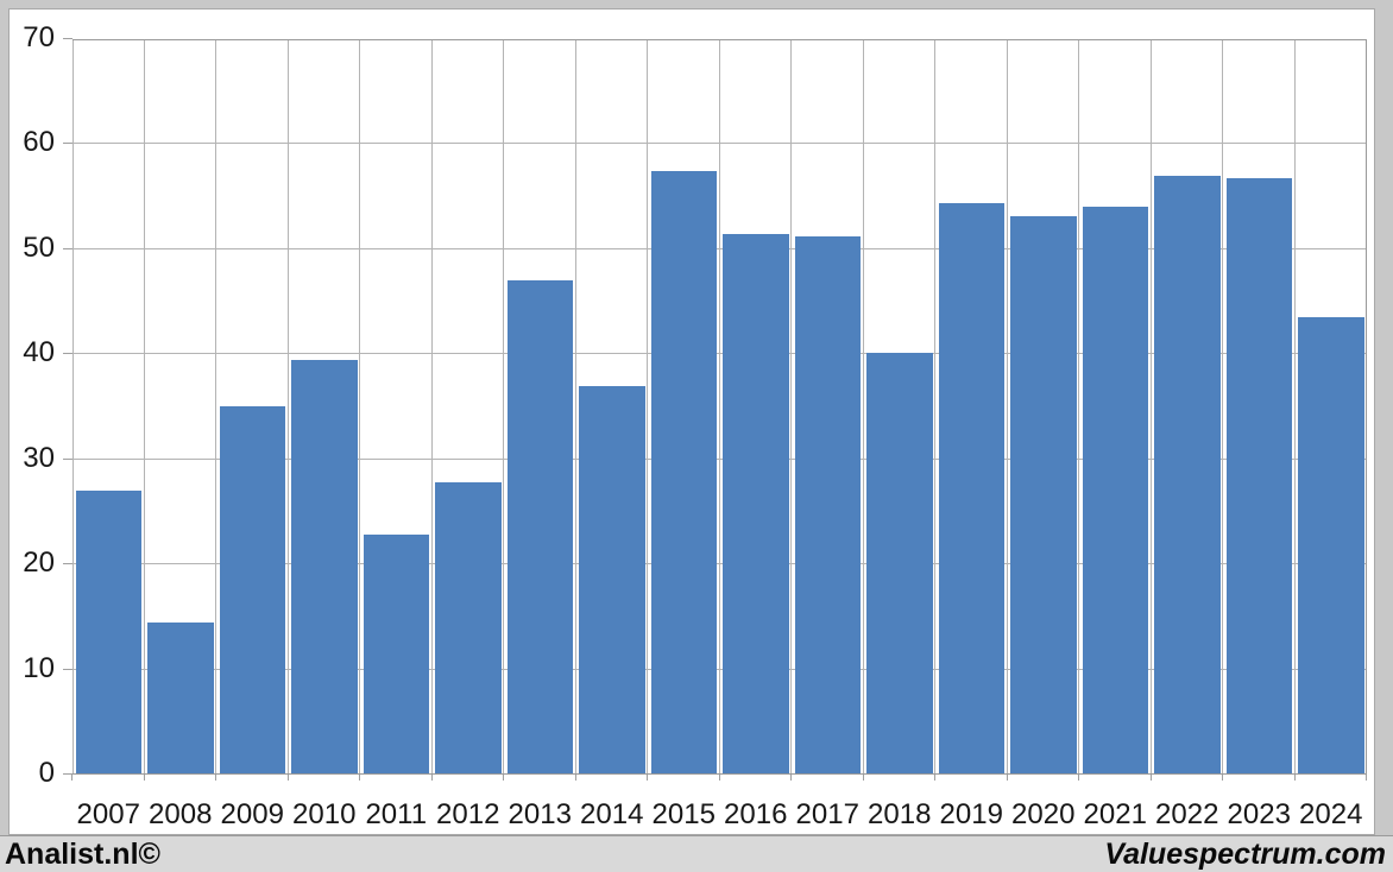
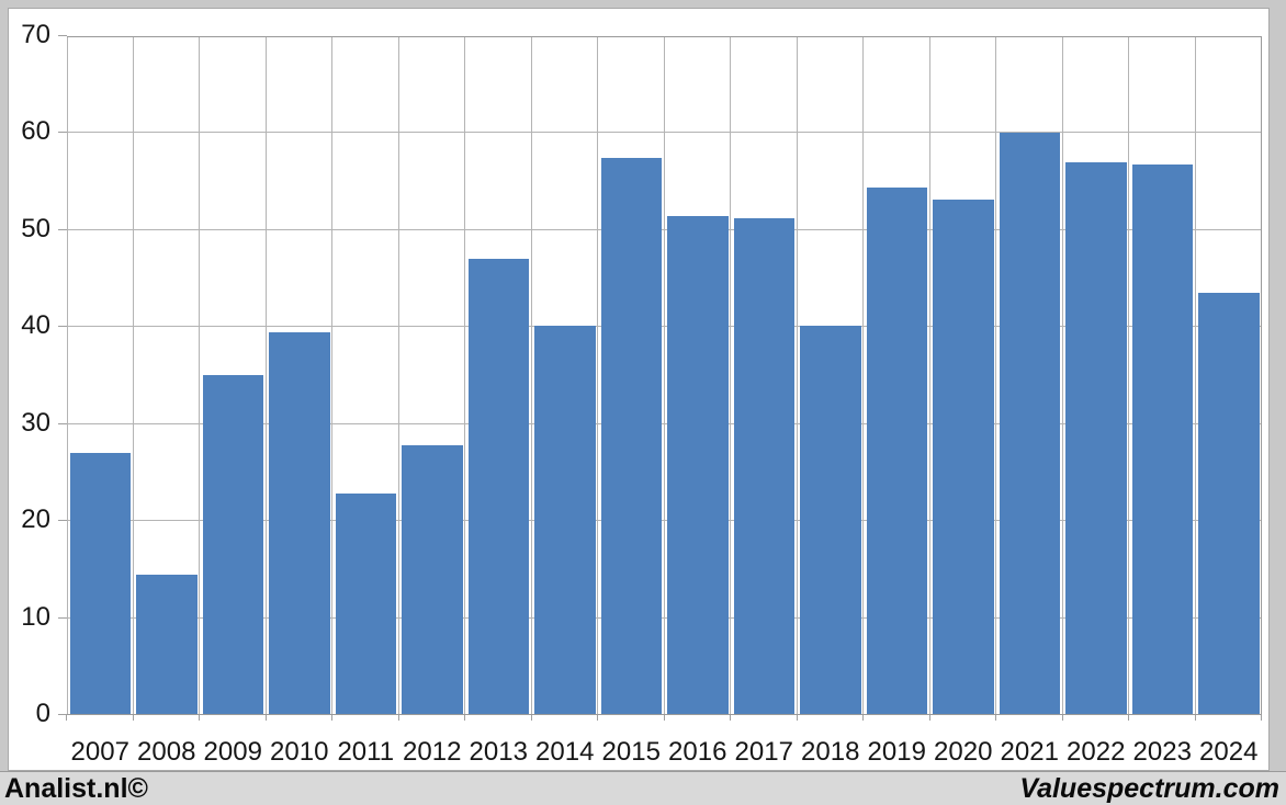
2014: 37 -> 40
2021: 54 -> 60
